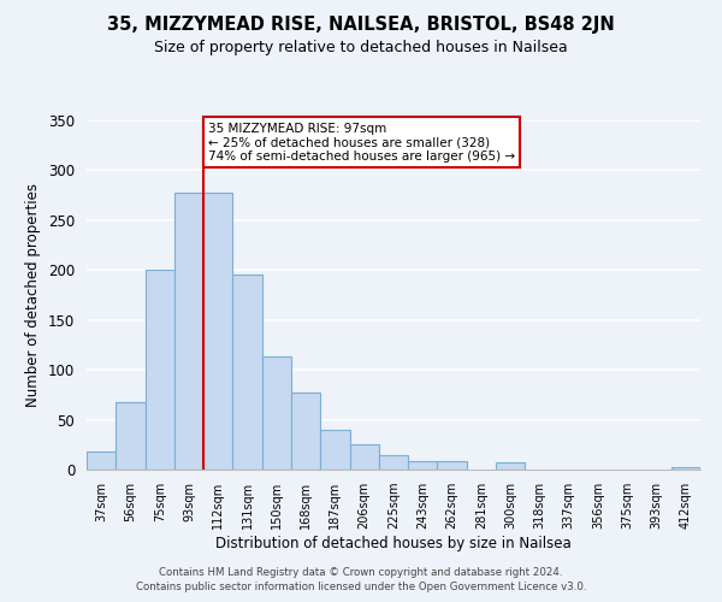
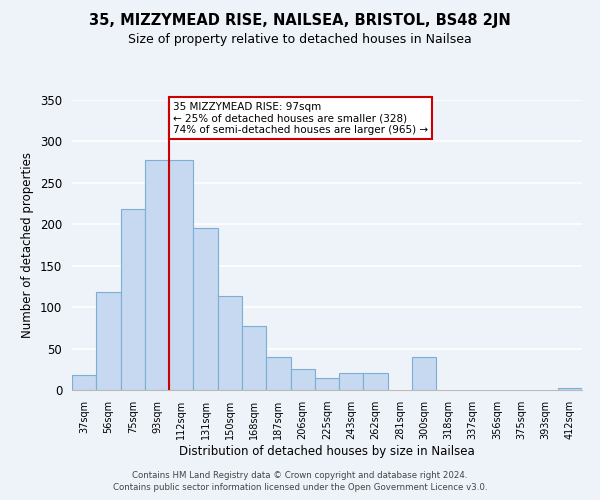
56sqm: 68 -> 118
75sqm: 200 -> 218
243sqm: 8 -> 20
262sqm: 8 -> 20
300sqm: 7 -> 40
